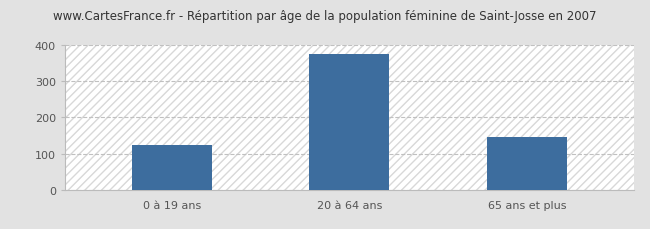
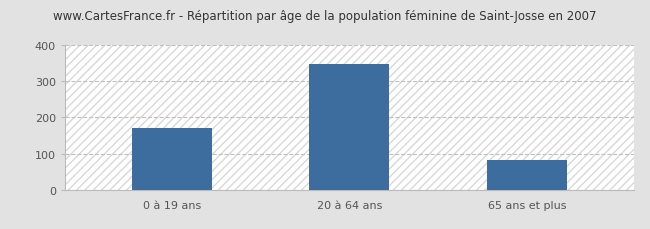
0 à 19 ans: 125 -> 170
20 à 64 ans: 375 -> 347
65 ans et plus: 145 -> 82
